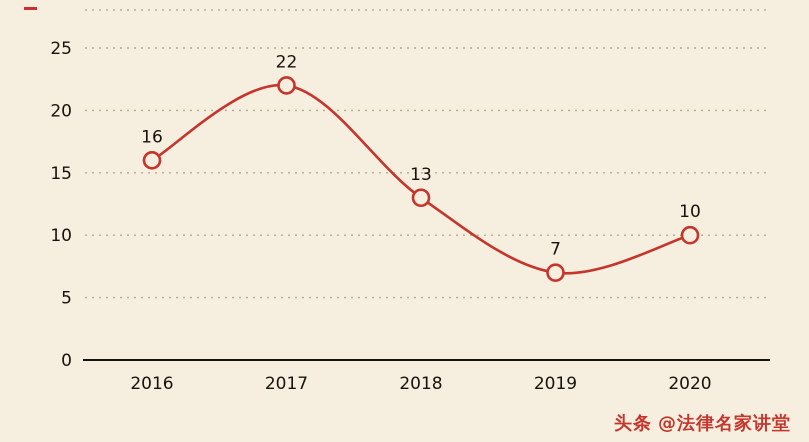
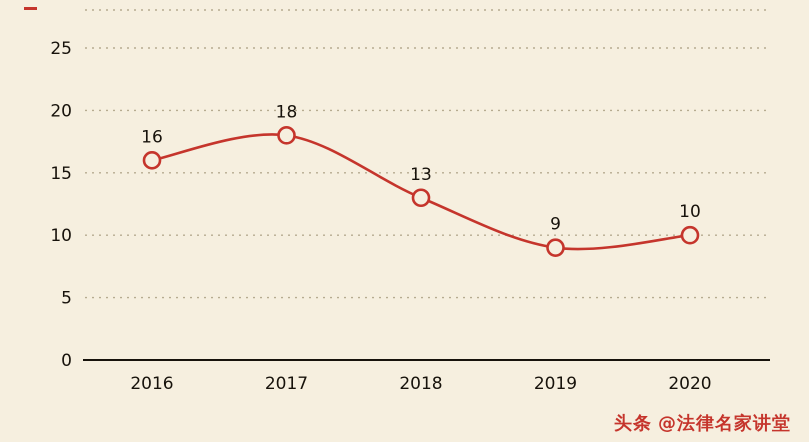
2017: 22 -> 18
2019: 7 -> 9
